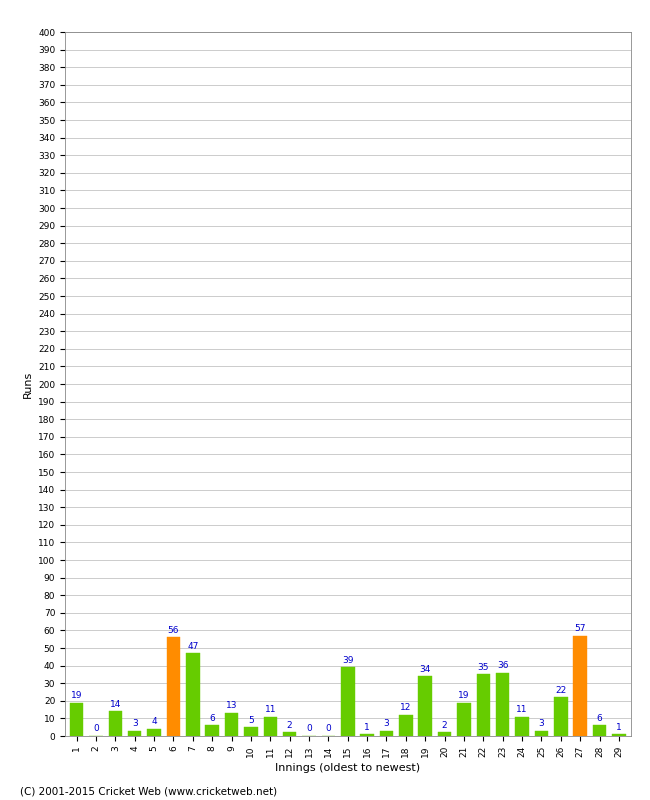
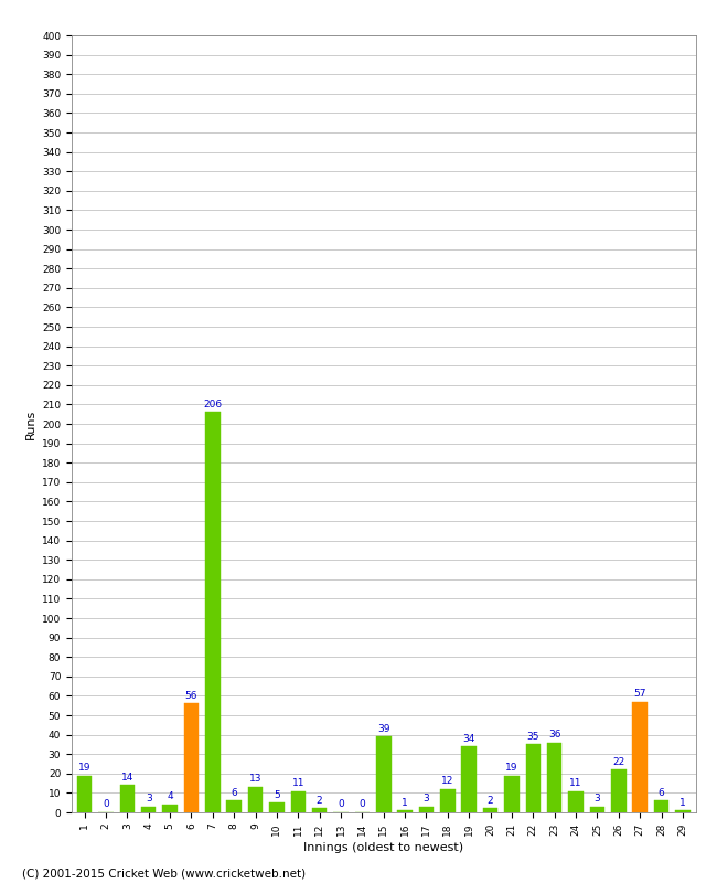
7: 47 -> 206
